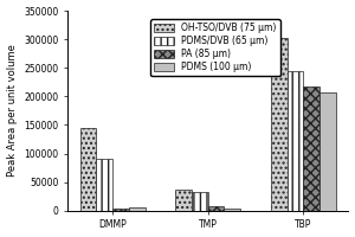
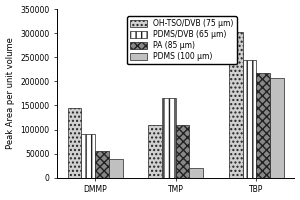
PA (85 μm)/DMMP: 4000 -> 55000
PDMS (100 μm)/DMMP: 6000 -> 40000
OH-TSO/DVB (75 μm)/TMP: 37000 -> 110000
PDMS/DVB (65 μm)/TMP: 32000 -> 165000
PA (85 μm)/TMP: 8000 -> 110000
PDMS (100 μm)/TMP: 4000 -> 20000
